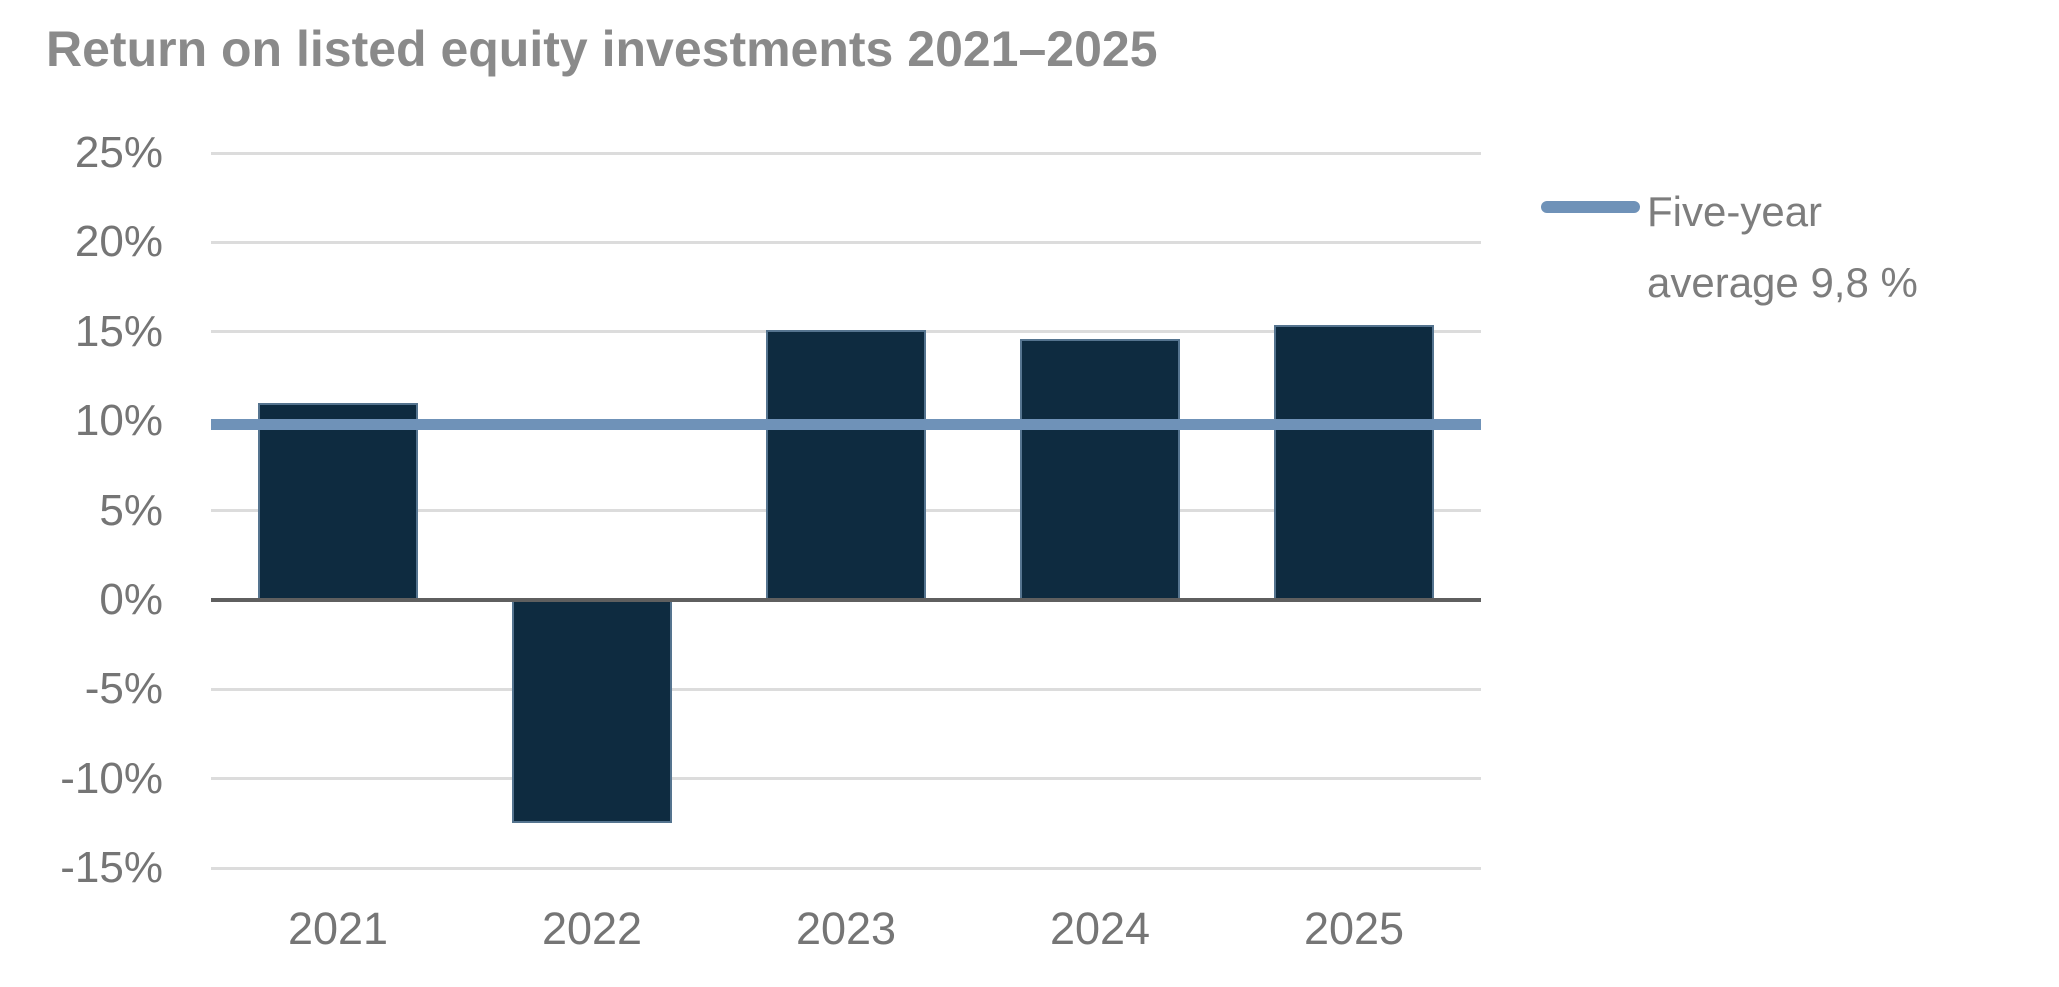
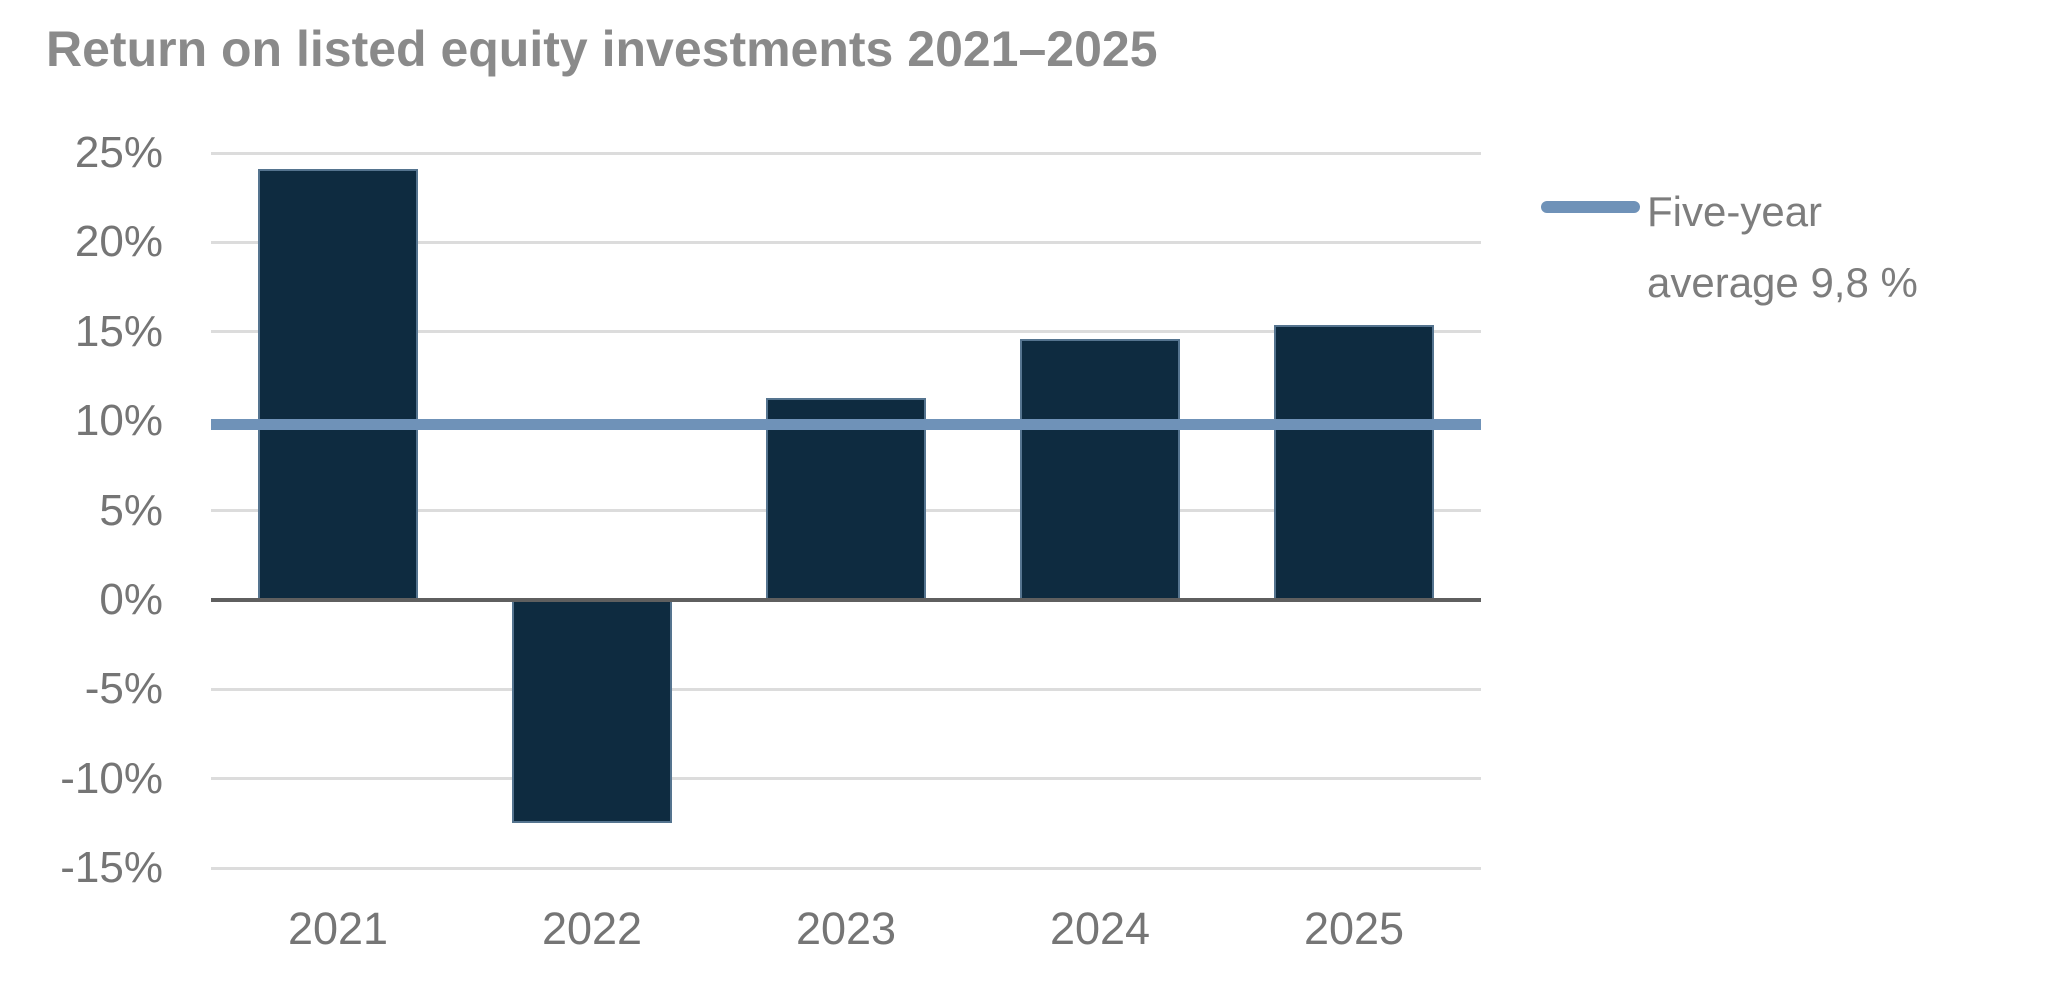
2021: 11.0% -> 24.1%
2023: 15.1% -> 11.3%
